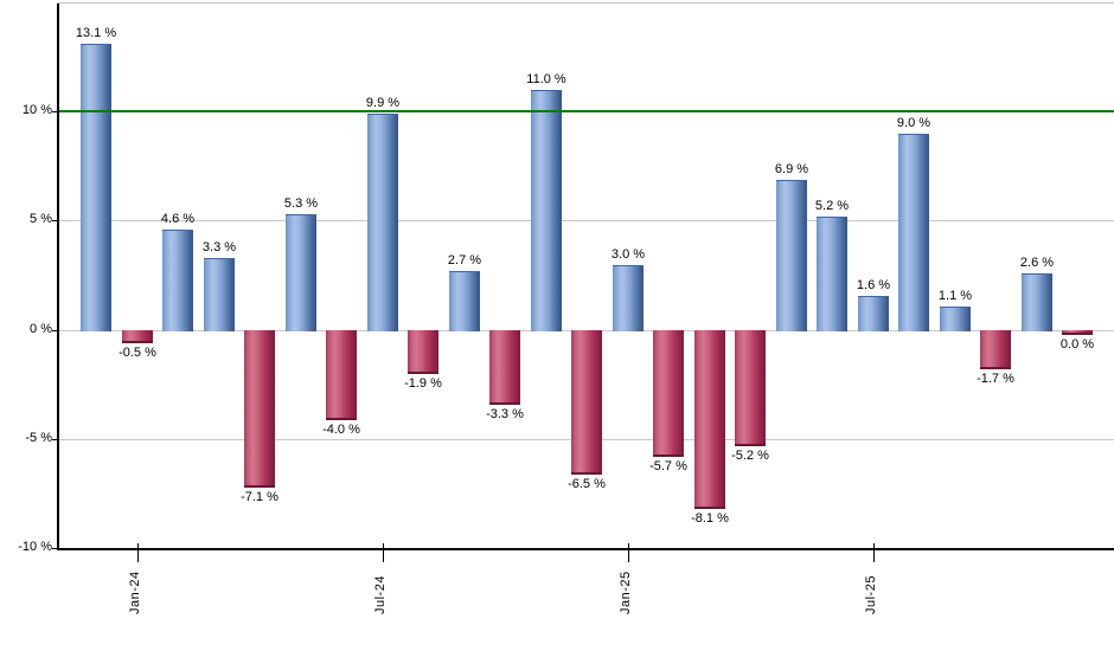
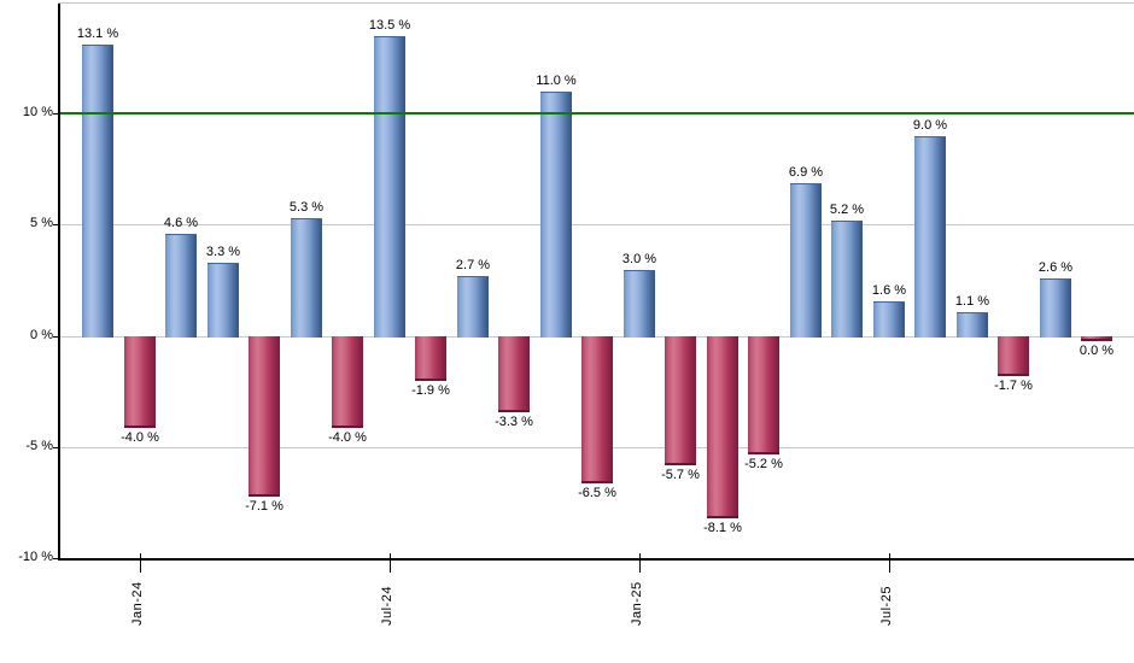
Jan-24: -0.5 -> -4.0
Jul-24: 9.9 -> 13.5
